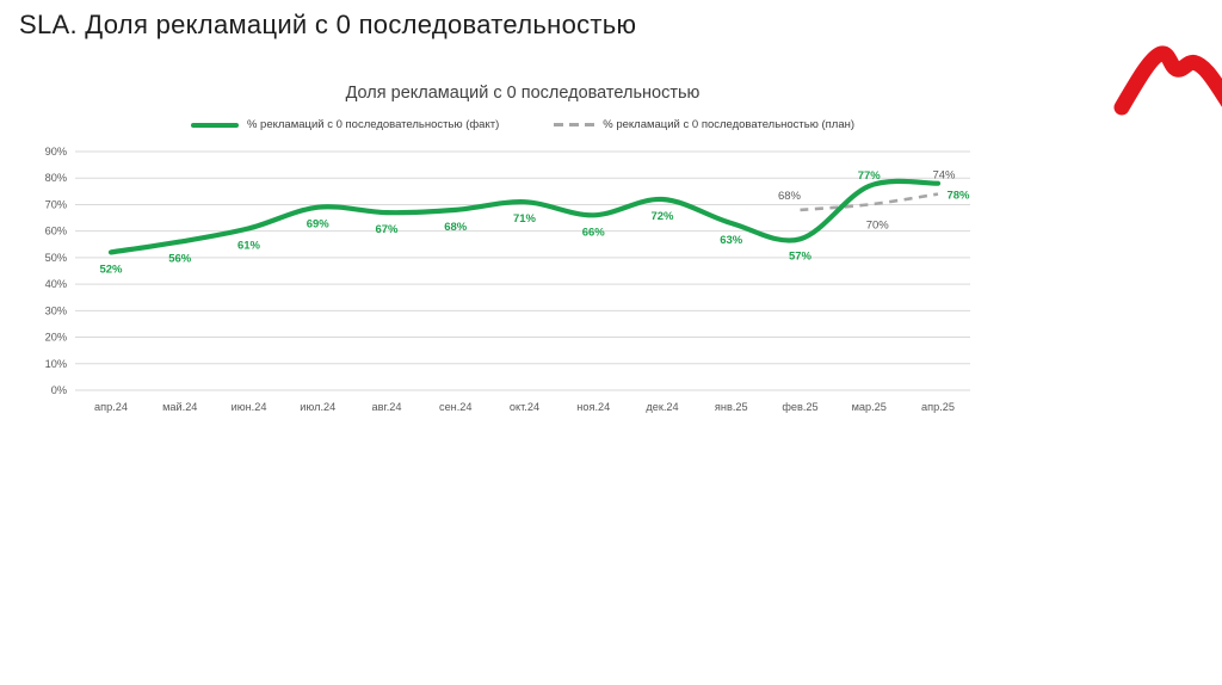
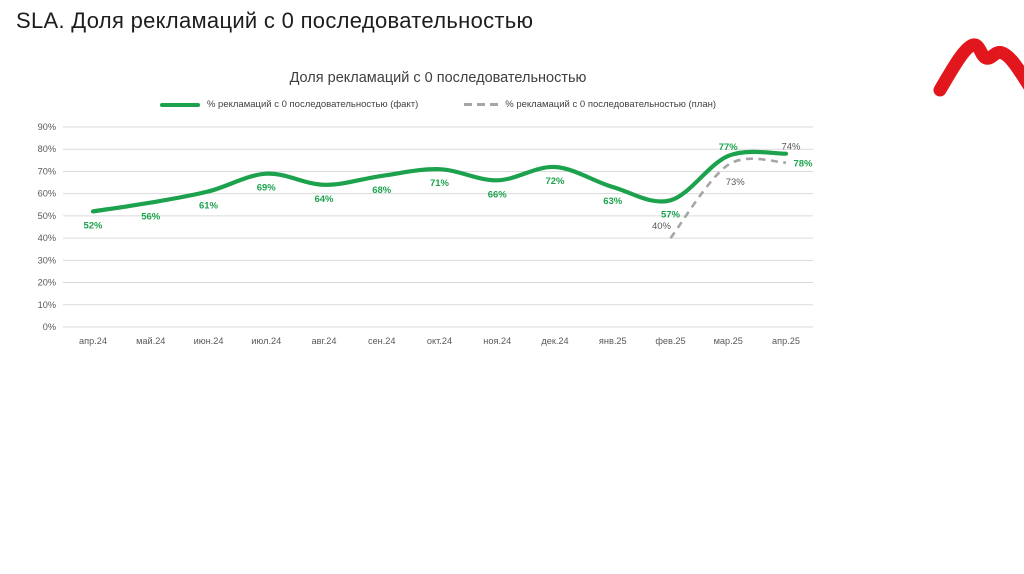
% рекламаций с 0 последовательностью (факт)/авг.24: 67% -> 64%
% рекламаций с 0 последовательностью (план)/фев.25: 68% -> 40%
% рекламаций с 0 последовательностью (план)/мар.25: 70% -> 73%
